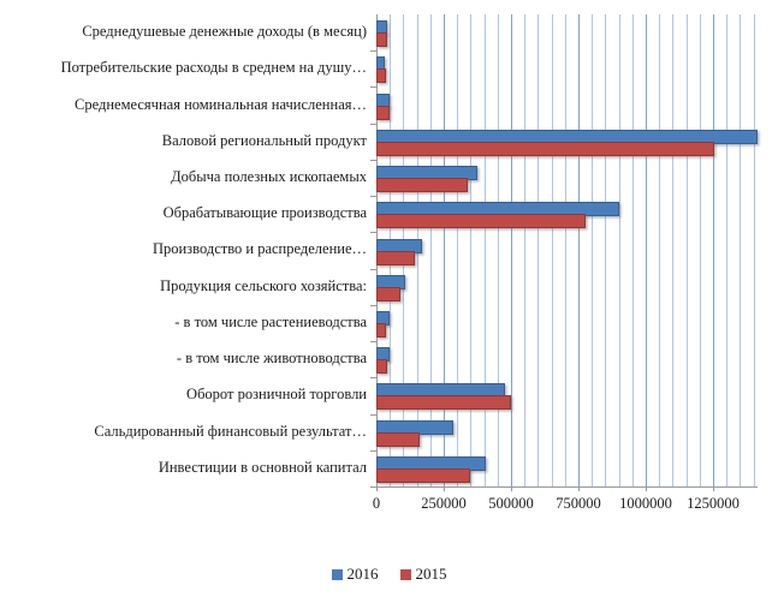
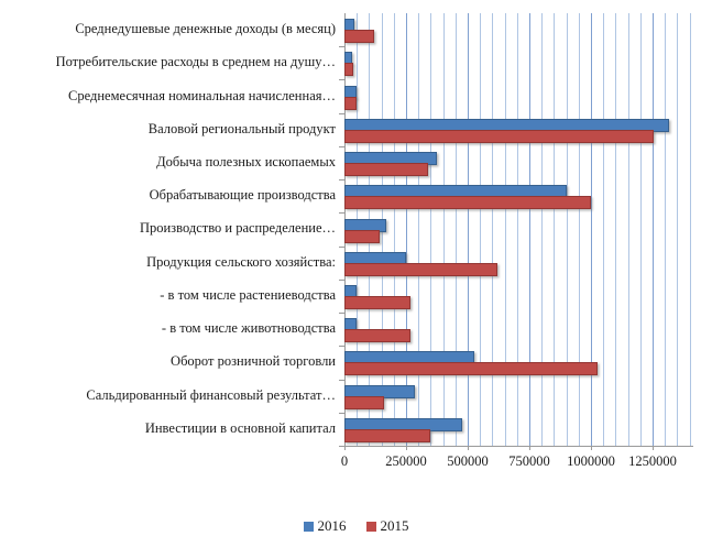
2015/Среднедушевые денежные доходы (в месяц): 30000 -> 110000
2016/Валовой региональный продукт: 1410000 -> 1310000
2015/Обрабатывающие производства: 770000 -> 990000
2016/Продукция сельского хозяйства:: 100000 -> 240000
2015/Продукция сельского хозяйства:: 80000 -> 610000
2015/- в том числе растениеводства: 30000 -> 260000
2015/- в том числе животноводства: 30000 -> 260000
2016/Оборот розничной торговли: 470000 -> 520000
2015/Оборот розничной торговли: 490000 -> 1020000
2016/Инвестиции в основной капитал: 400000 -> 470000
